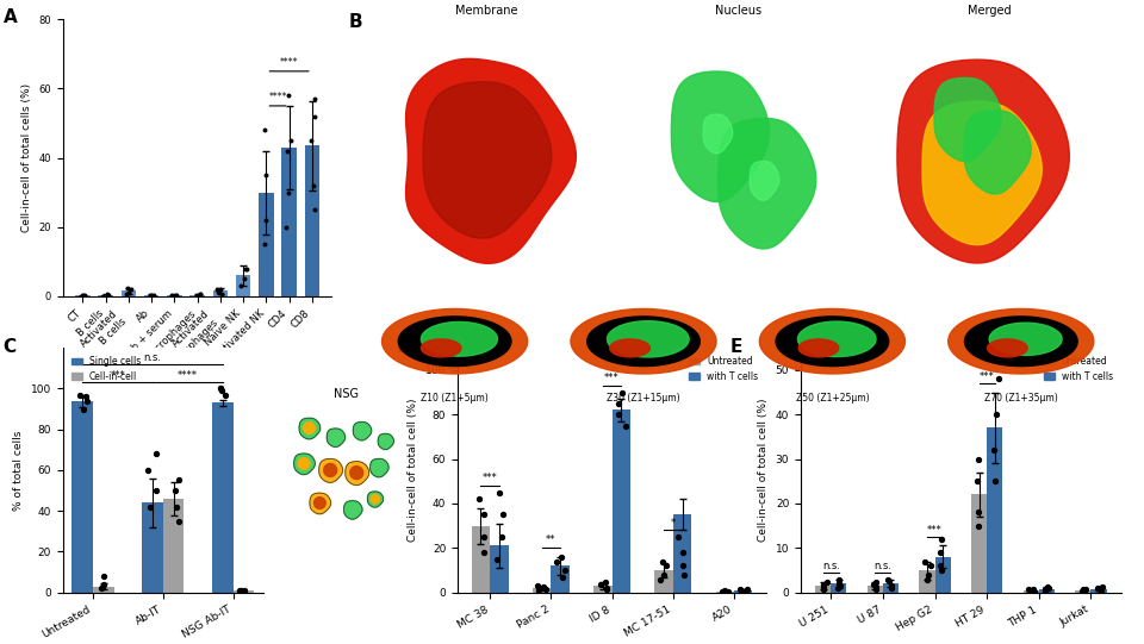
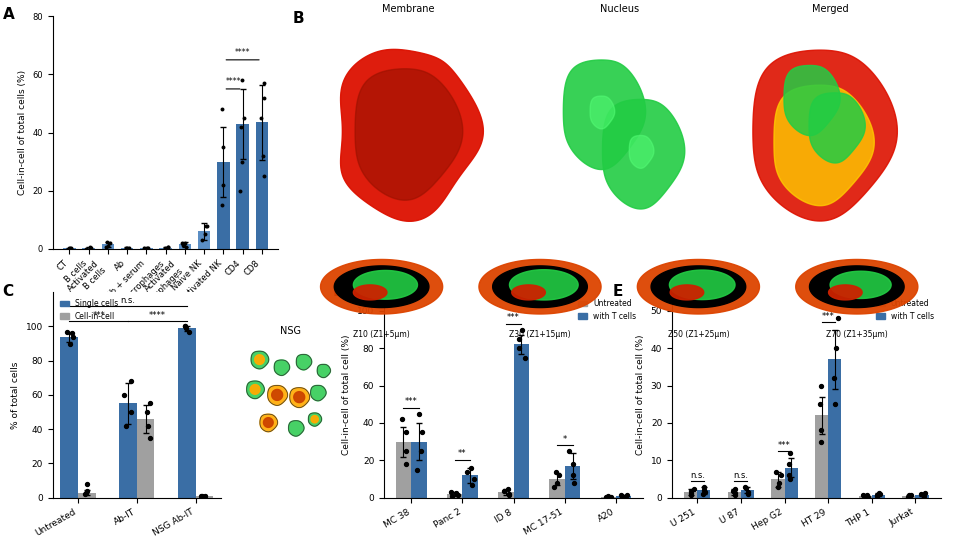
Single cells/Ab-IT: 44 -> 55
Single cells/NSG Ab-IT: 93 -> 99
with T cells/MC 38: 21 -> 30
with T cells/MC 17-51: 35 -> 17
